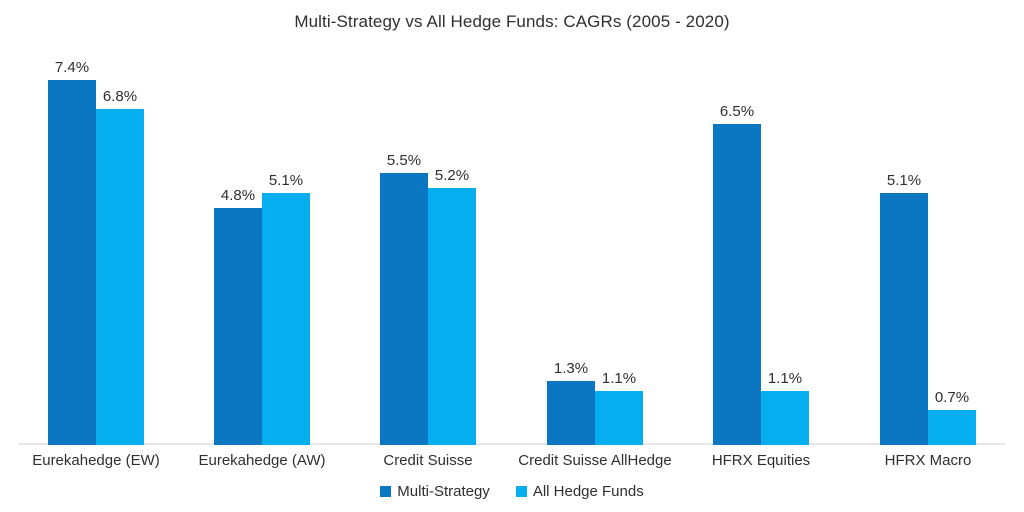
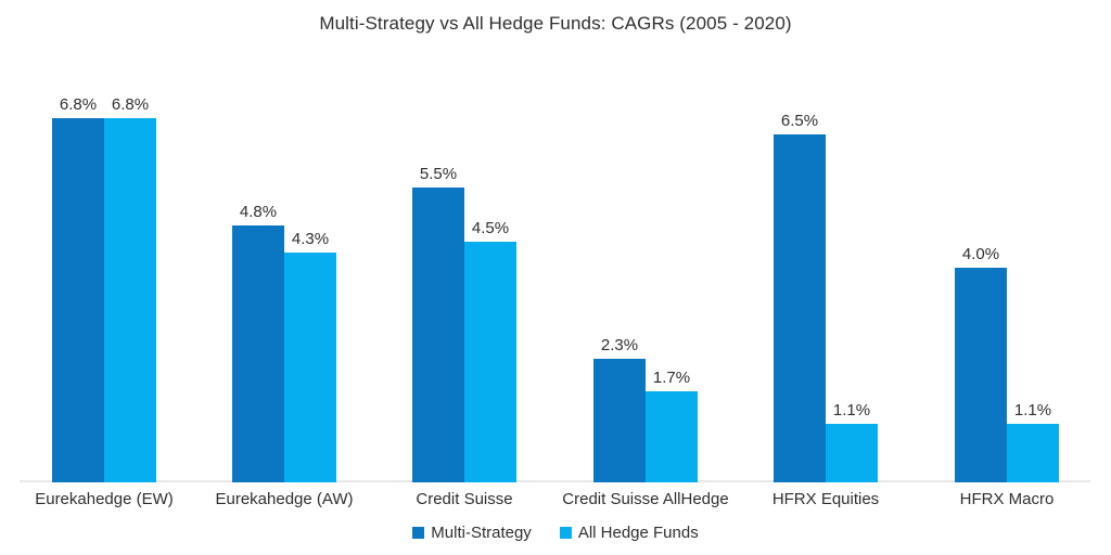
Multi-Strategy/Eurekahedge (EW): 7.4% -> 6.8%
All Hedge Funds/Eurekahedge (AW): 5.1% -> 4.3%
All Hedge Funds/Credit Suisse: 5.2% -> 4.5%
Multi-Strategy/Credit Suisse AllHedge: 1.3% -> 2.3%
All Hedge Funds/Credit Suisse AllHedge: 1.1% -> 1.7%
Multi-Strategy/HFRX Macro: 5.1% -> 4.0%
All Hedge Funds/HFRX Macro: 0.7% -> 1.1%
